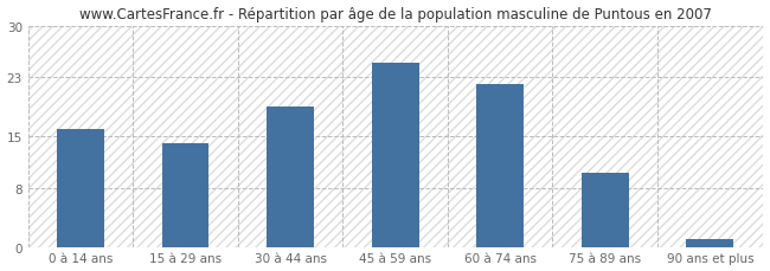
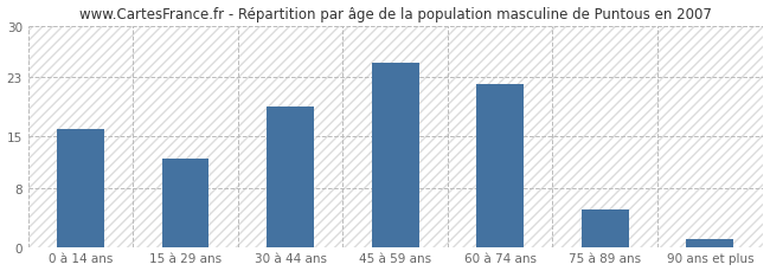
15 à 29 ans: 14 -> 12
75 à 89 ans: 10 -> 5
